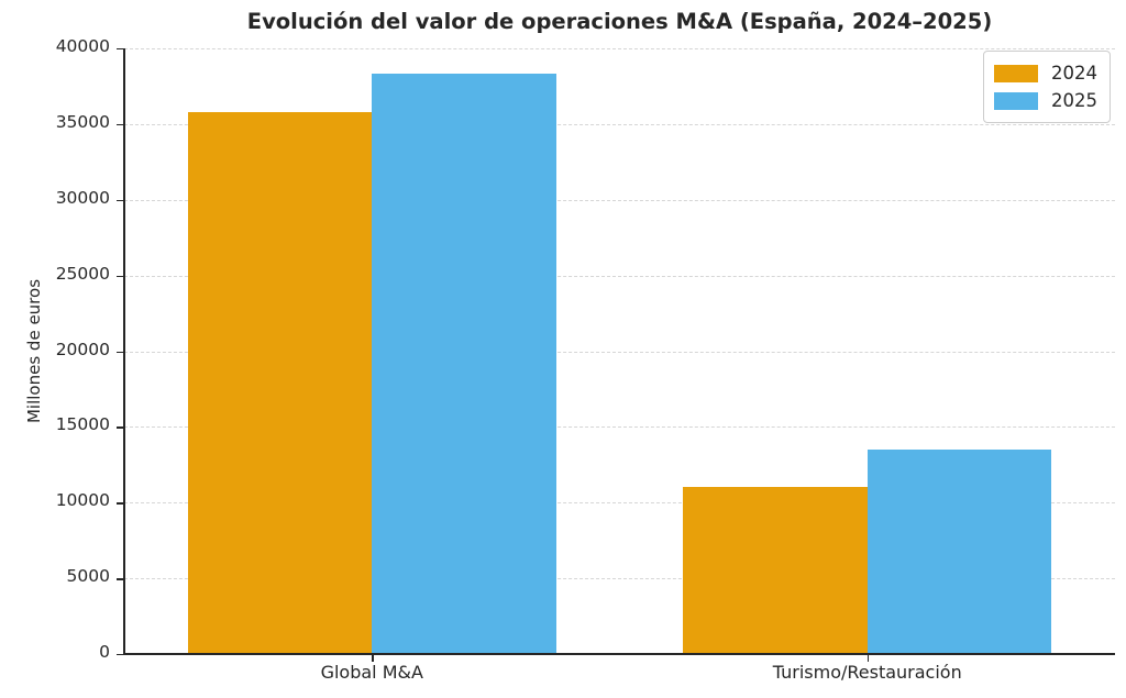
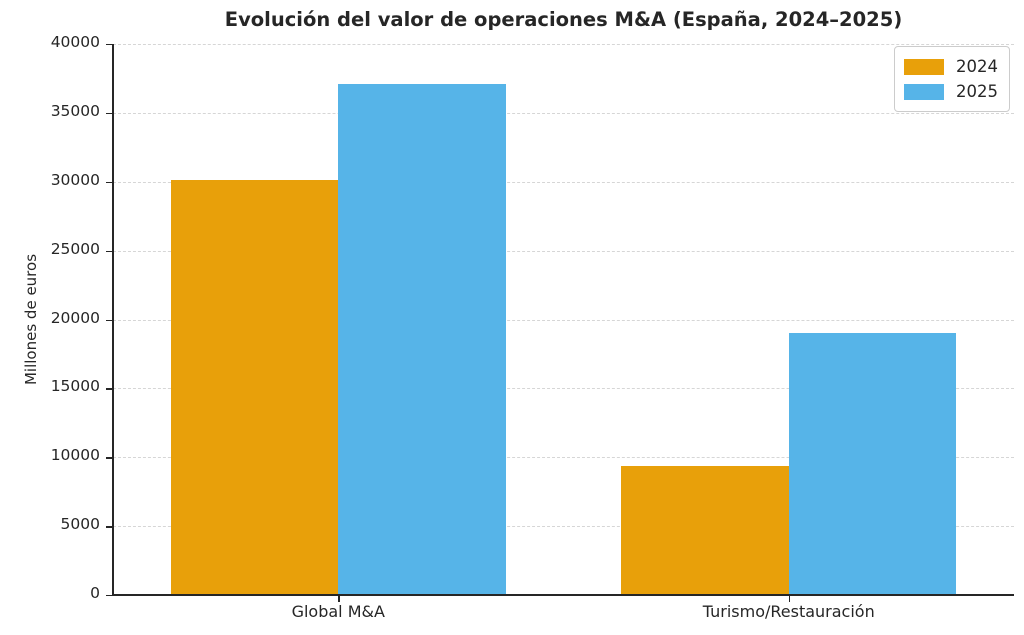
2024/Global M&A: 35800 -> 30100
2025/Global M&A: 38300 -> 37100
2024/Turismo/Restauración: 11000 -> 9400
2025/Turismo/Restauración: 13500 -> 19000
